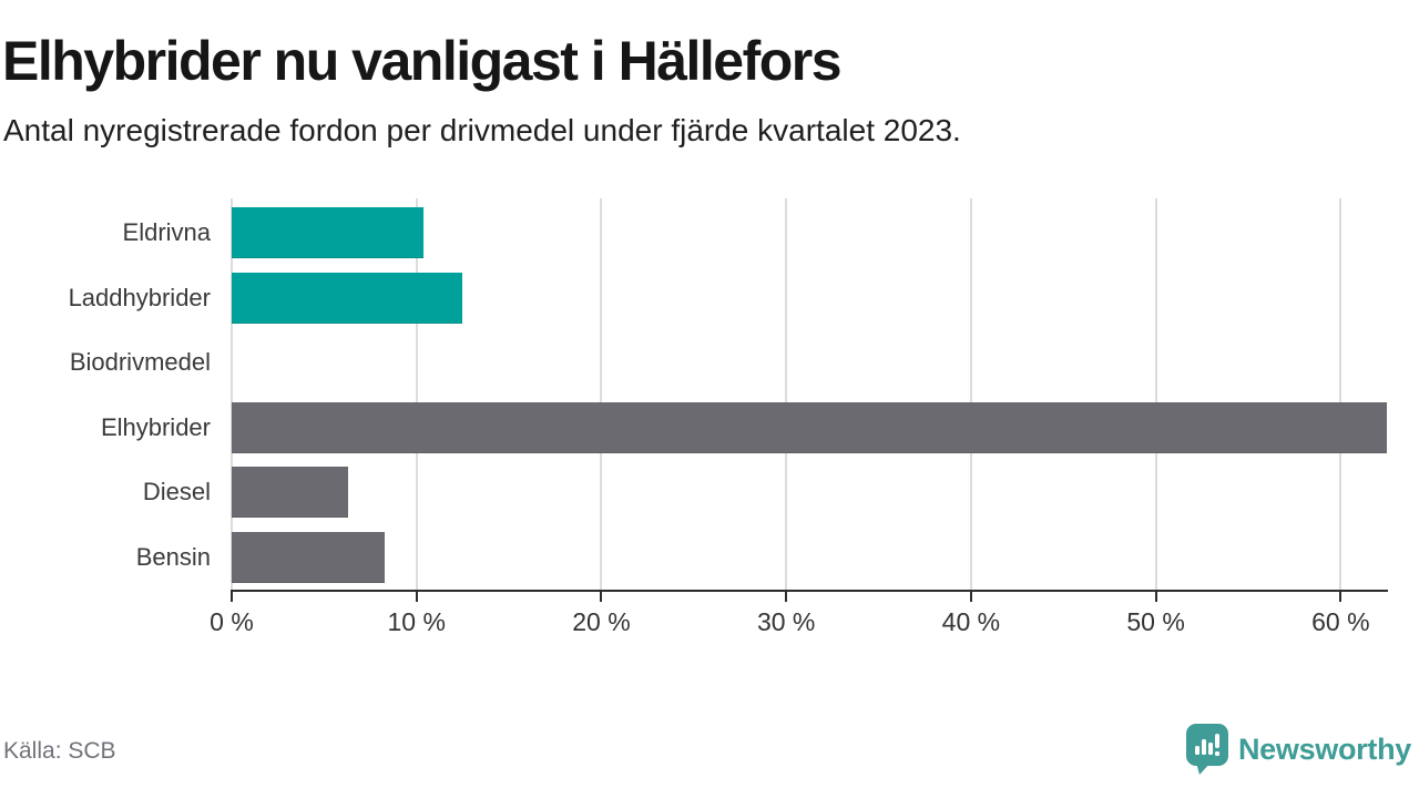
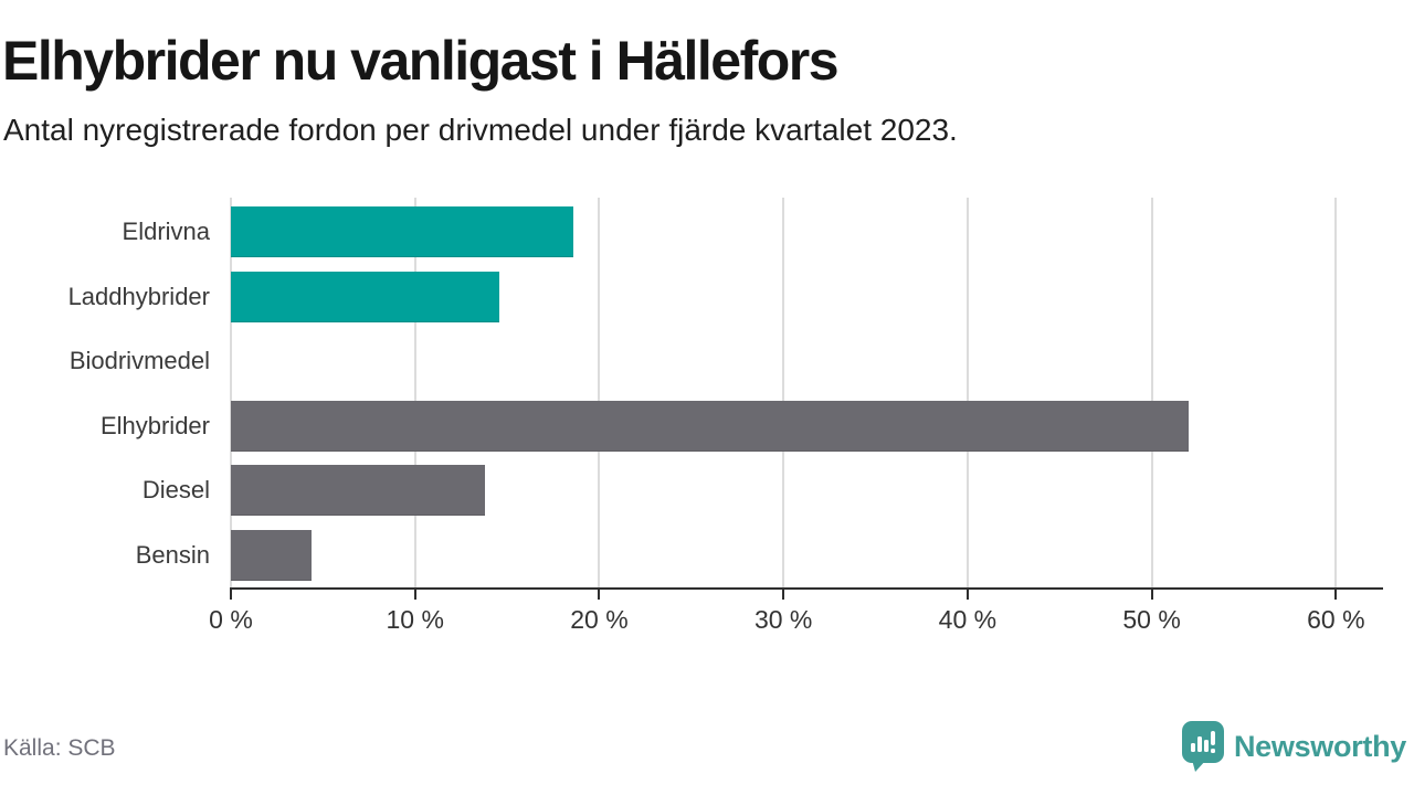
Eldrivna: 10.4% -> 18.6%
Laddhybrider: 12.5% -> 14.6%
Elhybrider: 62.5% -> 52.0%
Diesel: 6.3% -> 13.8%
Bensin: 8.3% -> 4.4%
